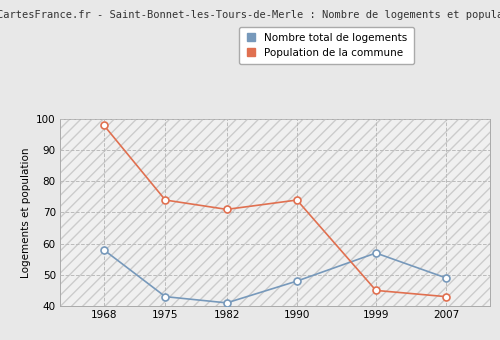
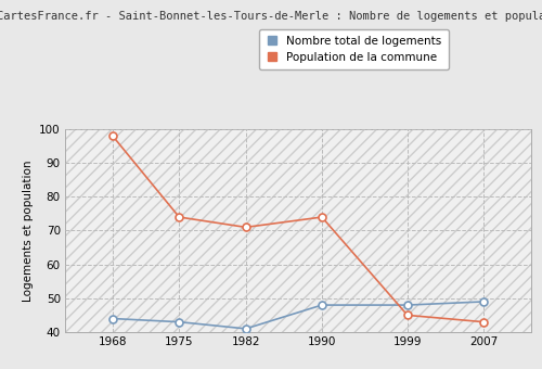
Nombre total de logements/1968: 58 -> 44
Nombre total de logements/1999: 57 -> 48
